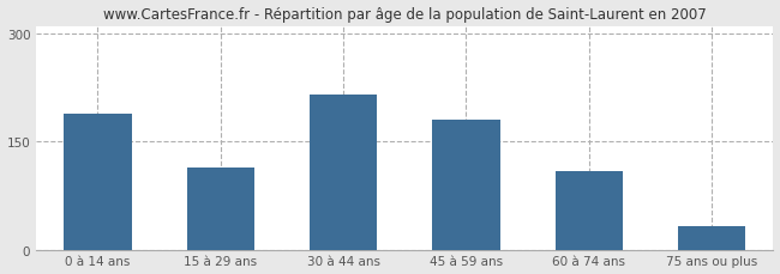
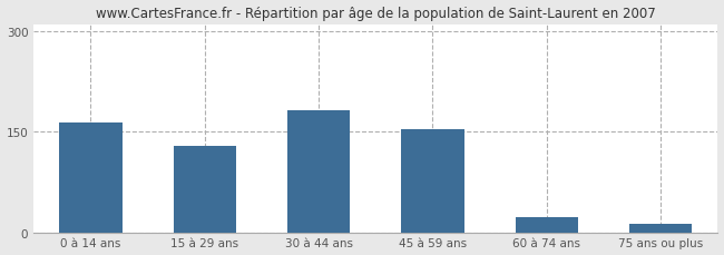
0 à 14 ans: 188 -> 163
15 à 29 ans: 114 -> 128
30 à 44 ans: 214 -> 182
45 à 59 ans: 180 -> 153
60 à 74 ans: 108 -> 22
75 ans ou plus: 32 -> 13
